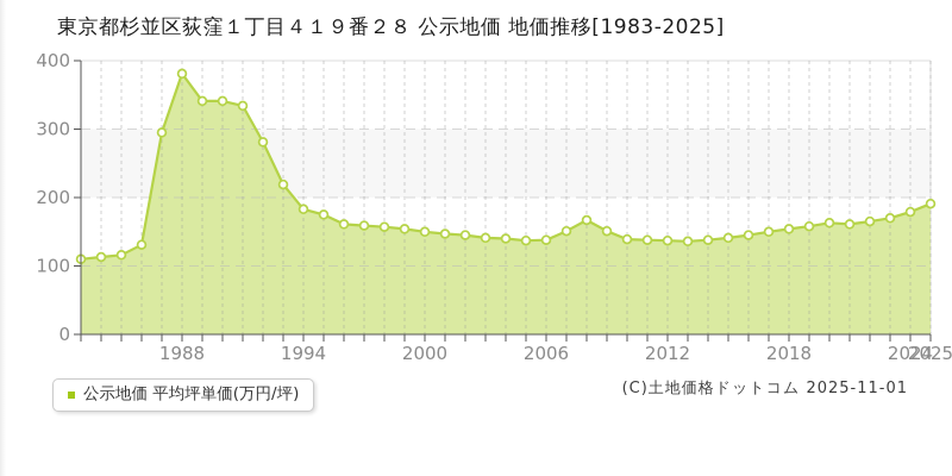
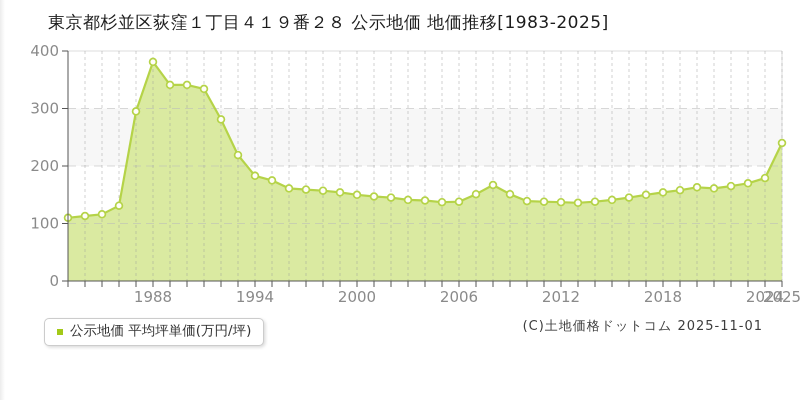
2025: 190 -> 240
